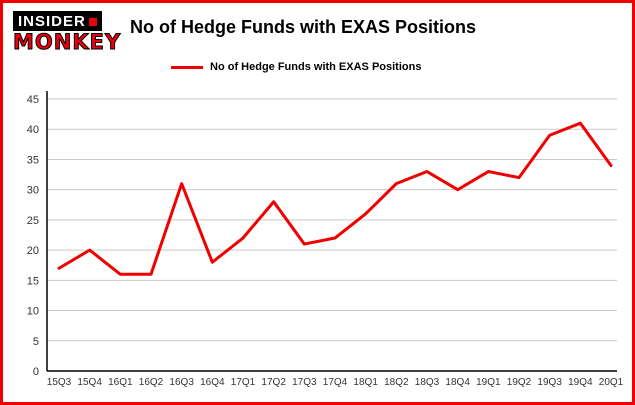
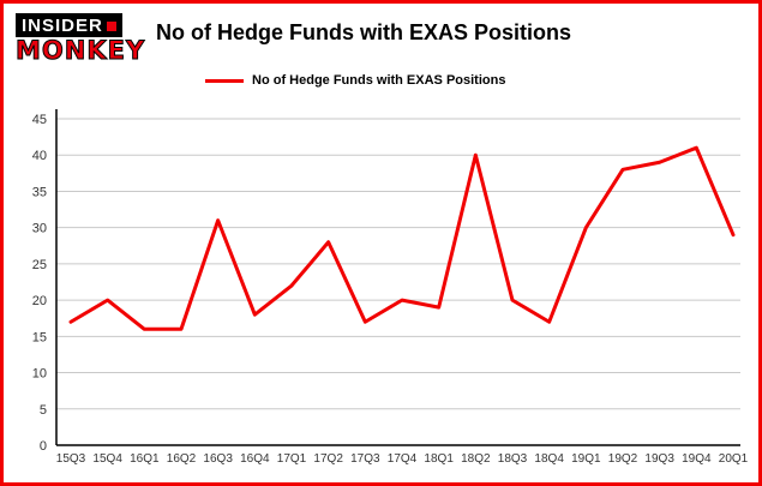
17Q3: 21 -> 17
17Q4: 22 -> 20
18Q1: 26 -> 19
18Q2: 31 -> 40
18Q3: 33 -> 20
18Q4: 30 -> 17
19Q1: 33 -> 30
19Q2: 32 -> 38
20Q1: 34 -> 29
